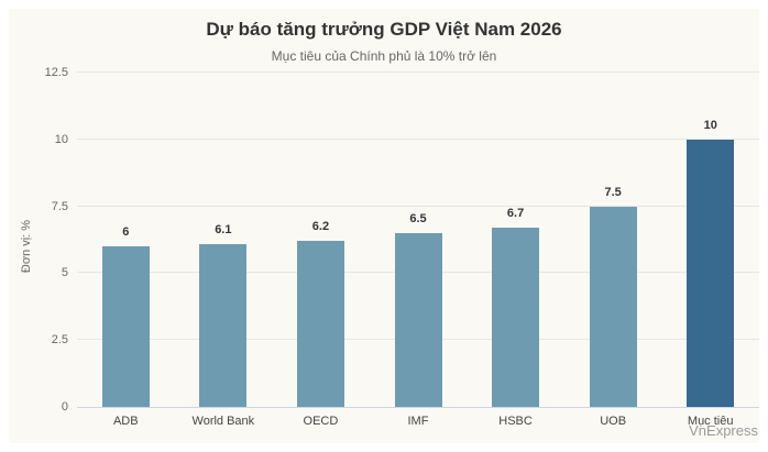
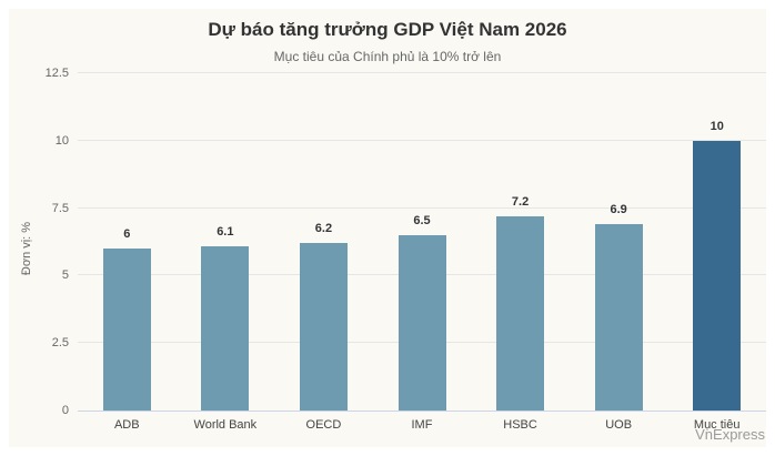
HSBC: 6.7 -> 7.2
UOB: 7.5 -> 6.9
